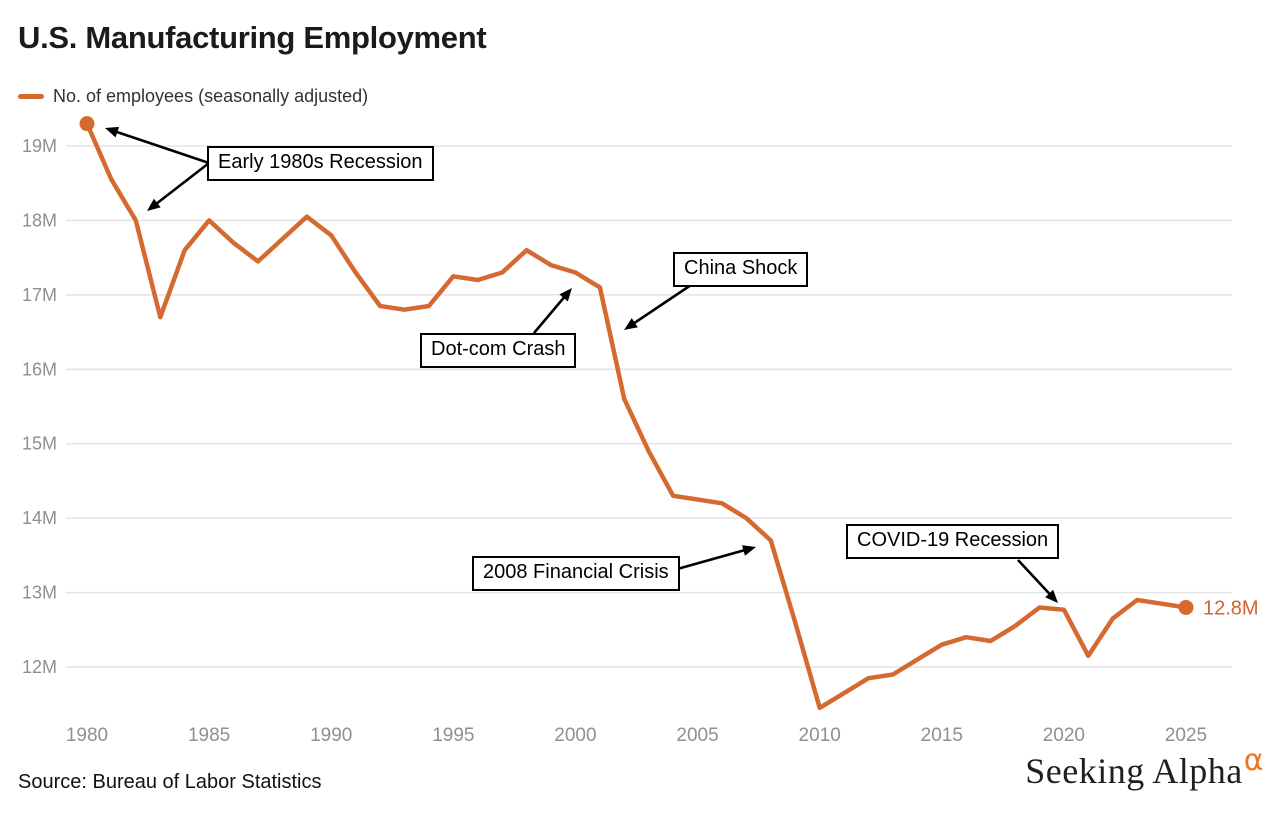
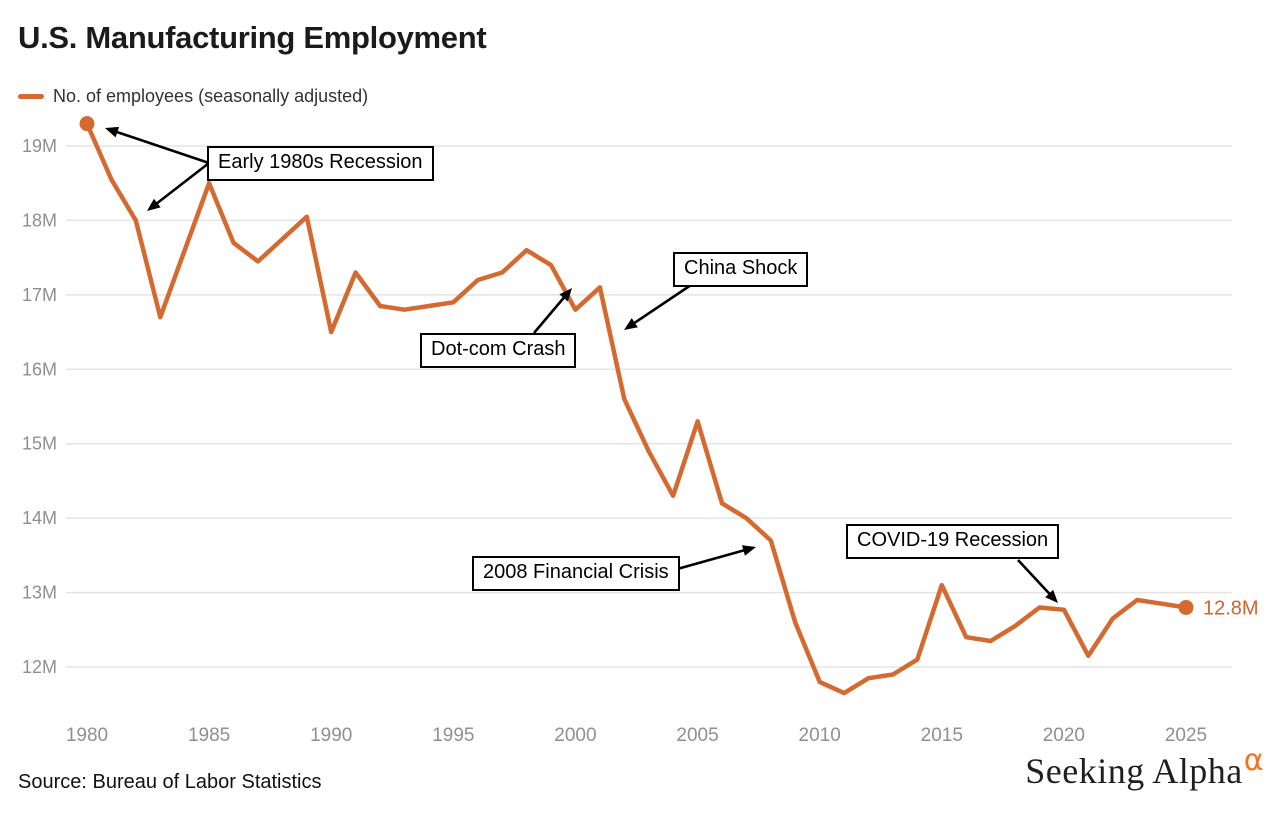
1985: 18.0M -> 18.5M
1990: 17.8M -> 16.5M
1995: 17.2M -> 16.9M
2000: 17.3M -> 16.8M
2005: 14.2M -> 15.3M
2010: 11.4M -> 11.8M
2015: 12.3M -> 13.1M
